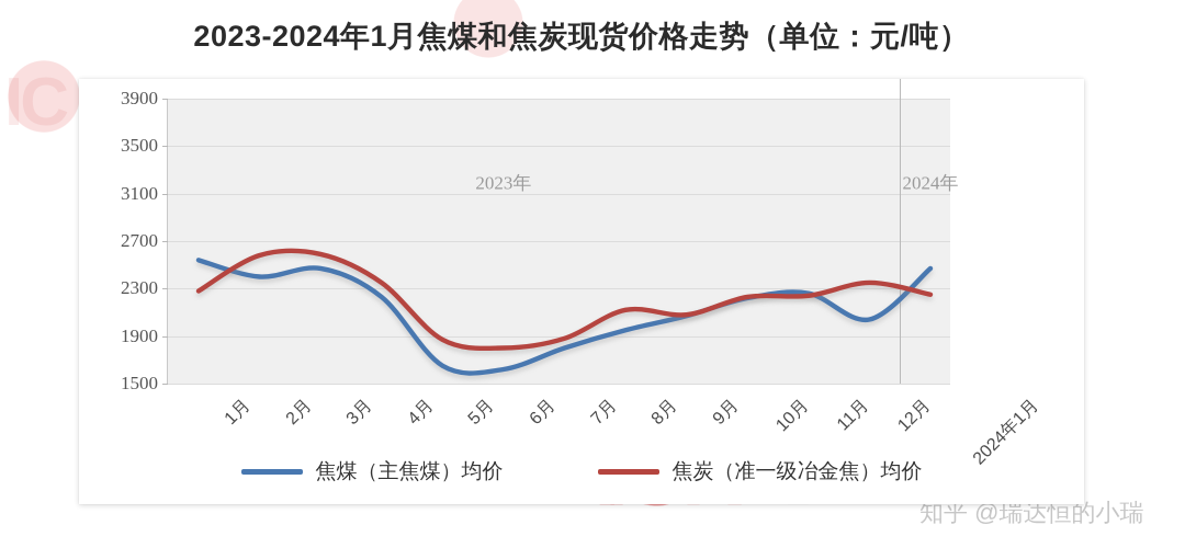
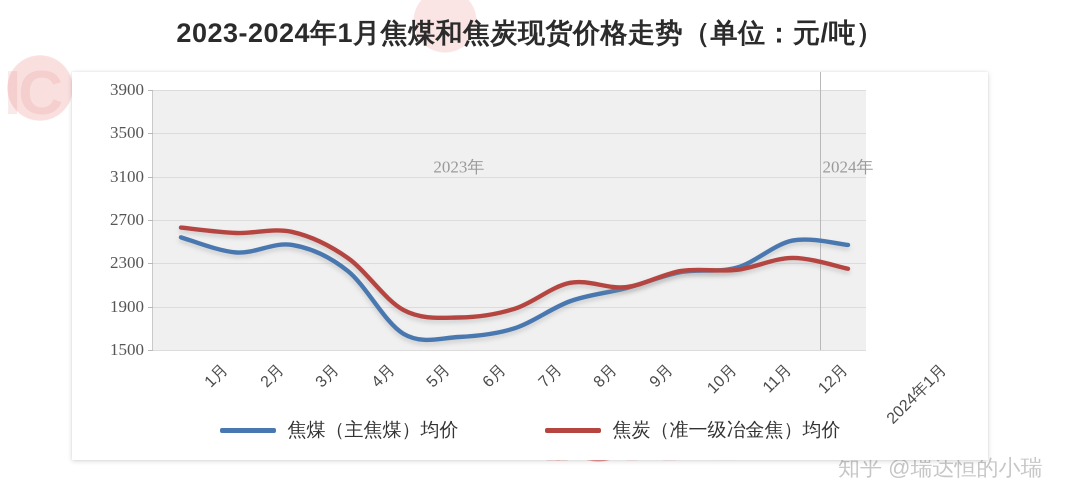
焦炭（准一级冶金焦）均价/1月: 2280 -> 2630
焦煤（主焦煤）均价/7月: 1800 -> 1700
焦煤（主焦煤）均价/12月: 2040 -> 2510
